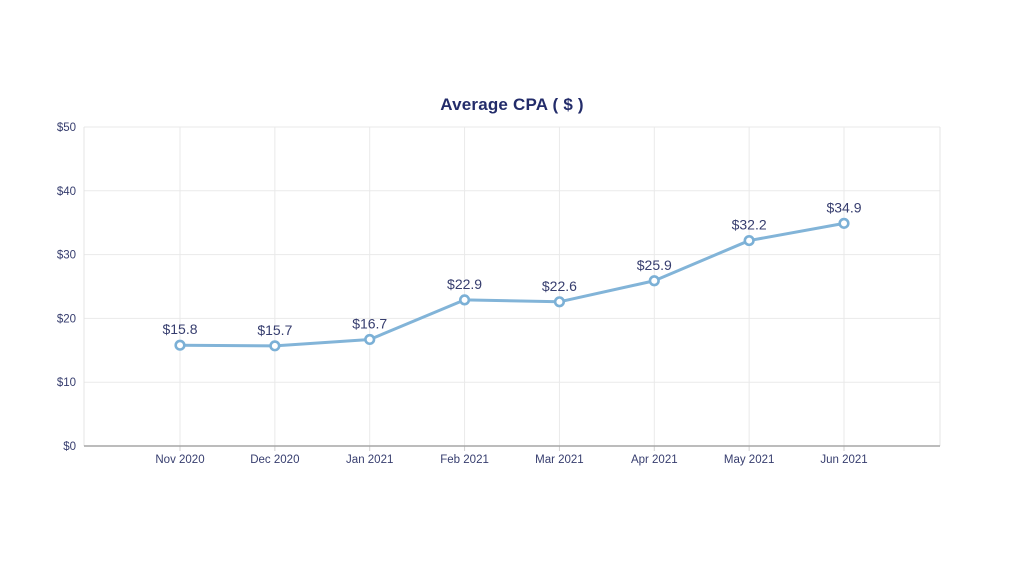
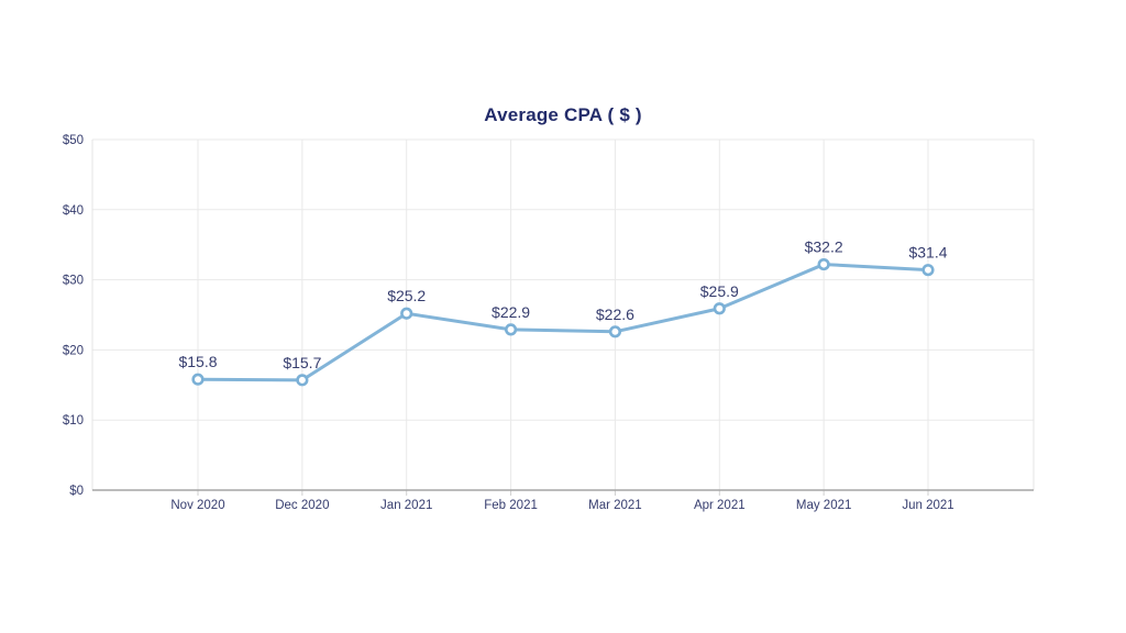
Jan 2021: $16.7 -> $25.2
Jun 2021: $34.9 -> $31.4
